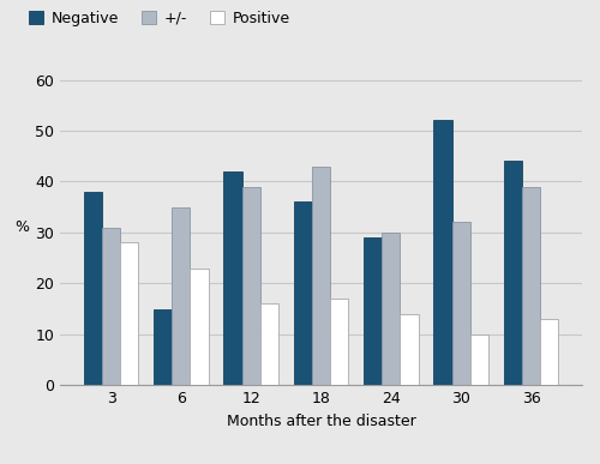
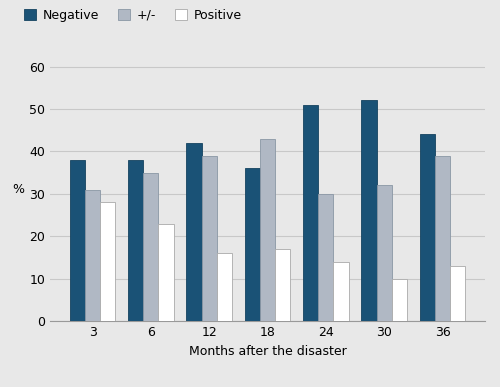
Negative/6: 15 -> 38
Negative/24: 29 -> 51
